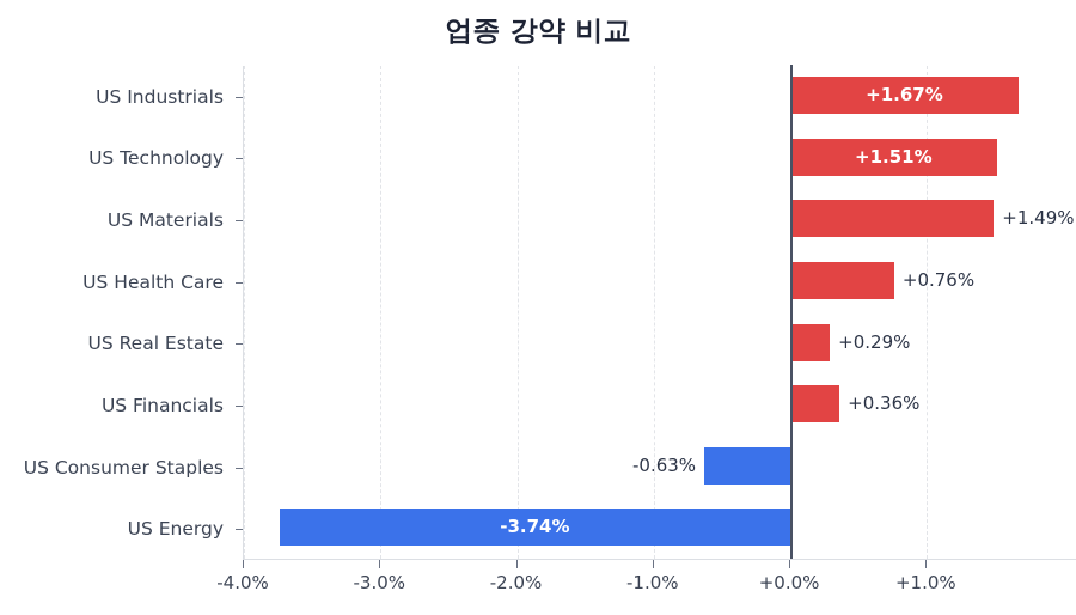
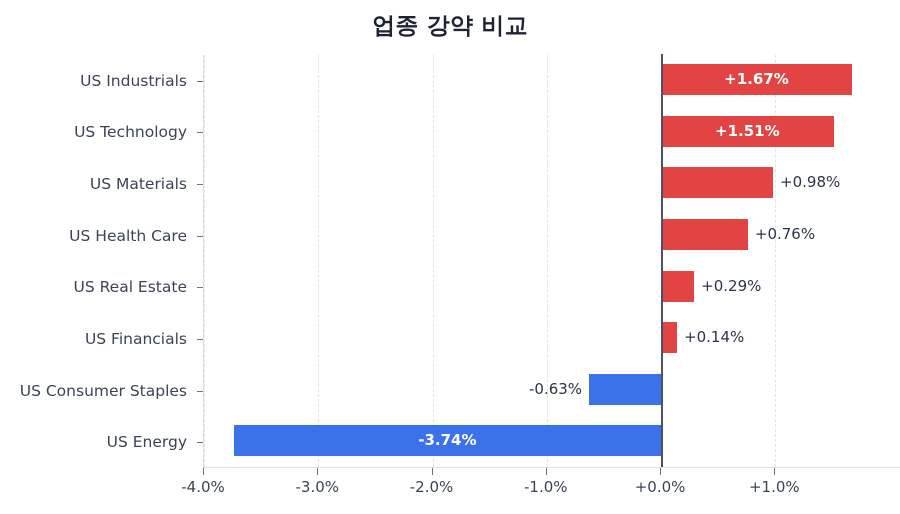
US Materials: +1.49% -> +0.98%
US Financials: +0.36% -> +0.14%
